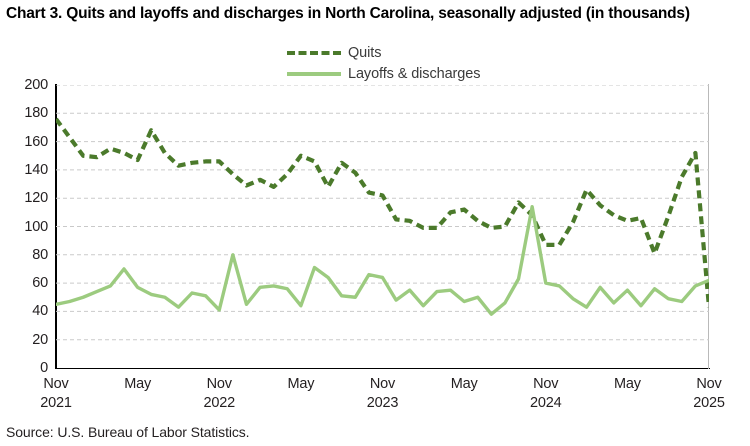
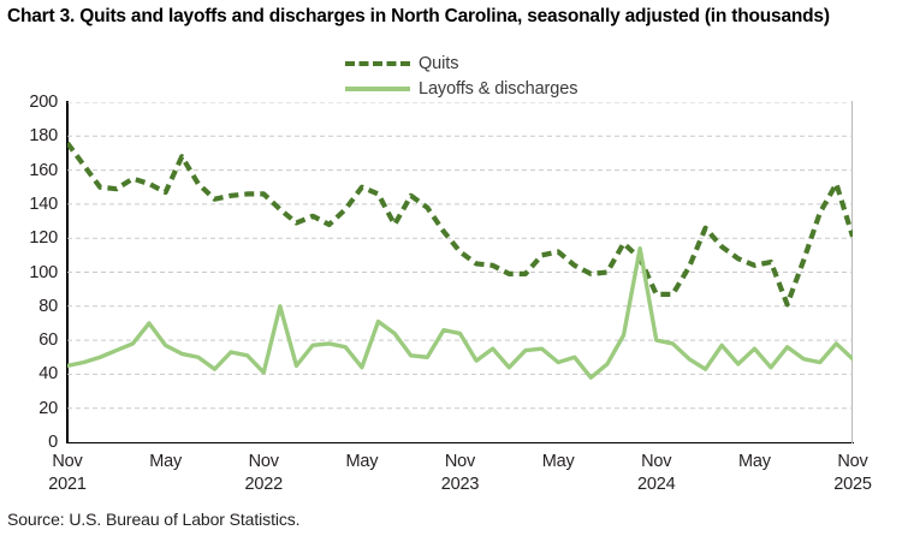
Quits/Nov 2023: 122 -> 112
Quits/Nov 2025: 43 -> 121
Layoffs & discharges/Nov 2025: 62 -> 49
